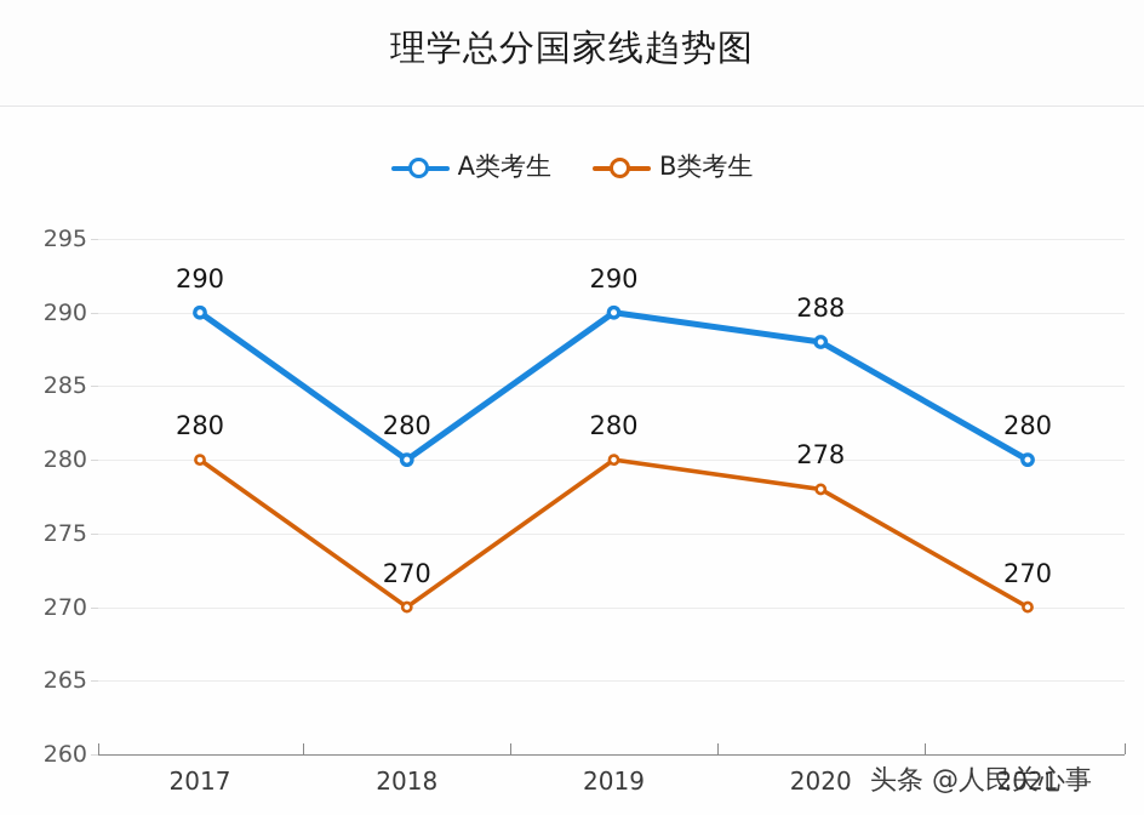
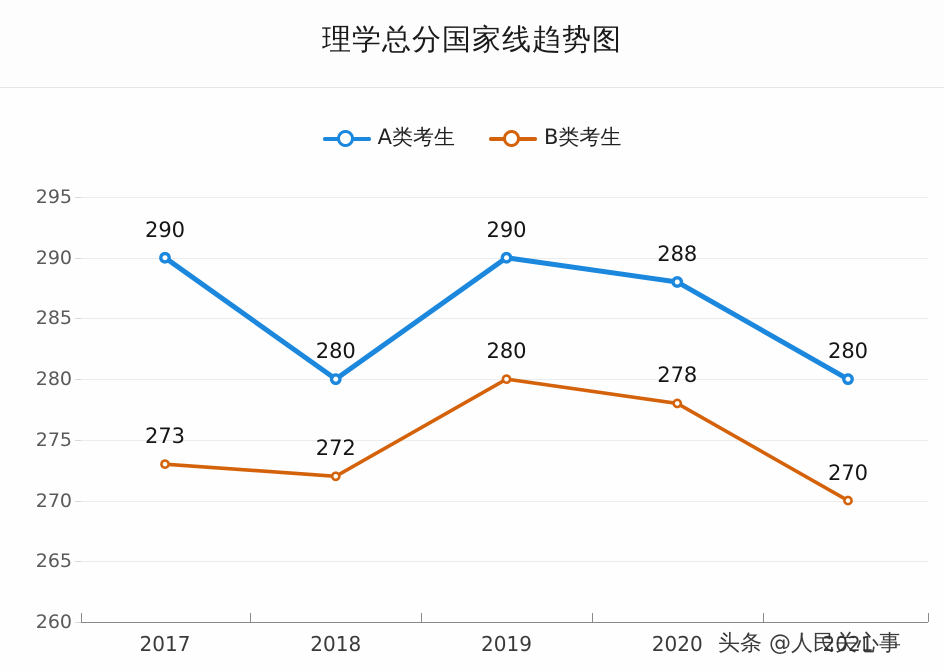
B类考生/2017: 280 -> 273
B类考生/2018: 270 -> 272
